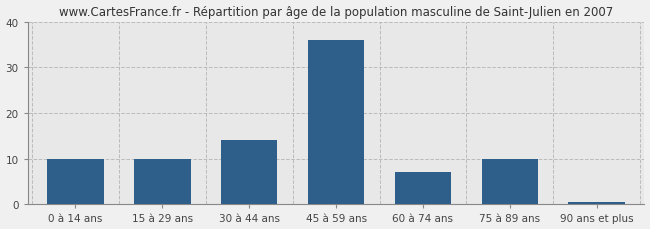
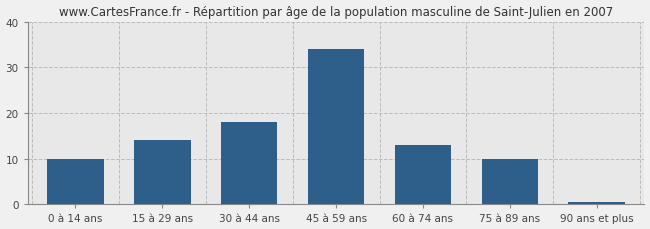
15 à 29 ans: 10.0 -> 14.0
30 à 44 ans: 14.0 -> 18.0
45 à 59 ans: 36.0 -> 34.0
60 à 74 ans: 7.0 -> 13.0
